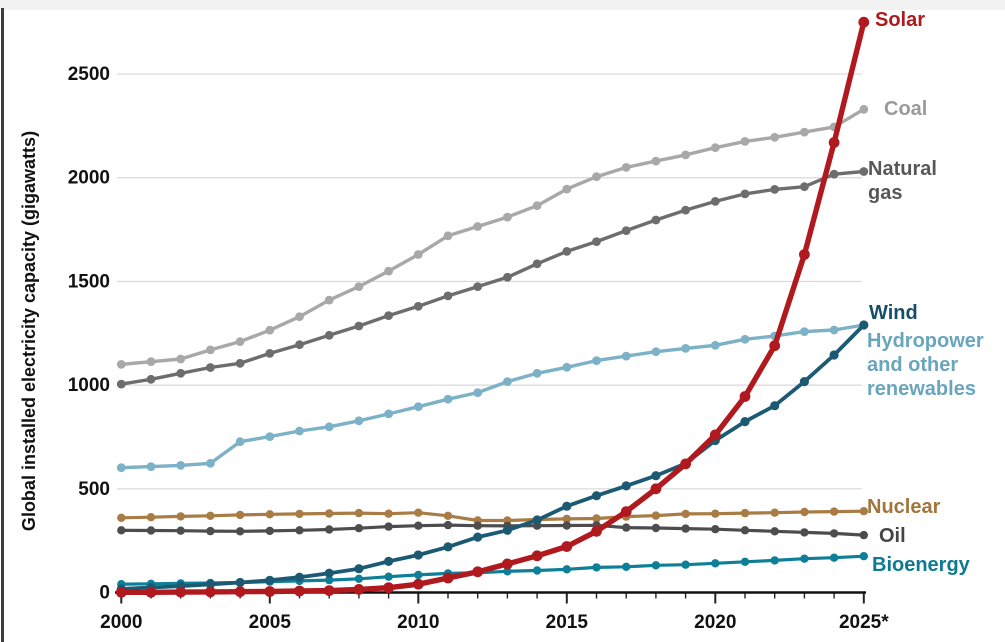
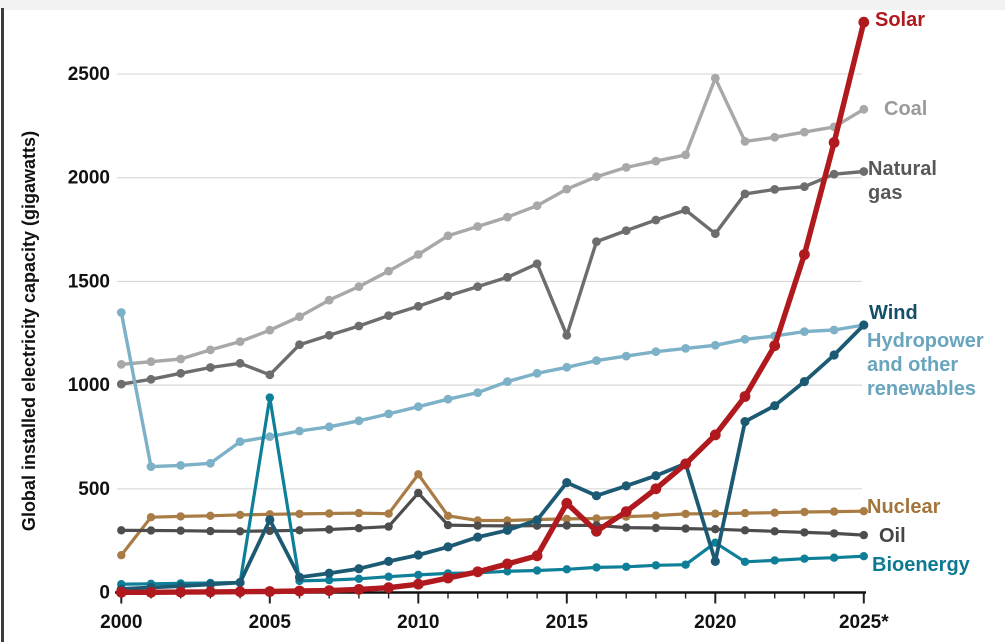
Hydropower and other renewables/2000: 600 -> 1350
Nuclear/2000: 360 -> 180
Natural gas/2005: 1150 -> 1050
Bioenergy/2005: 50 -> 940
Wind/2005: 60 -> 350
Nuclear/2010: 380 -> 570
Oil/2010: 320 -> 480
Natural gas/2015: 1640 -> 1240
Wind/2015: 420 -> 530
Solar/2015: 220 -> 430
Coal/2020: 2140 -> 2480
Natural gas/2020: 1890 -> 1730
Bioenergy/2020: 140 -> 240
Wind/2020: 730 -> 150
